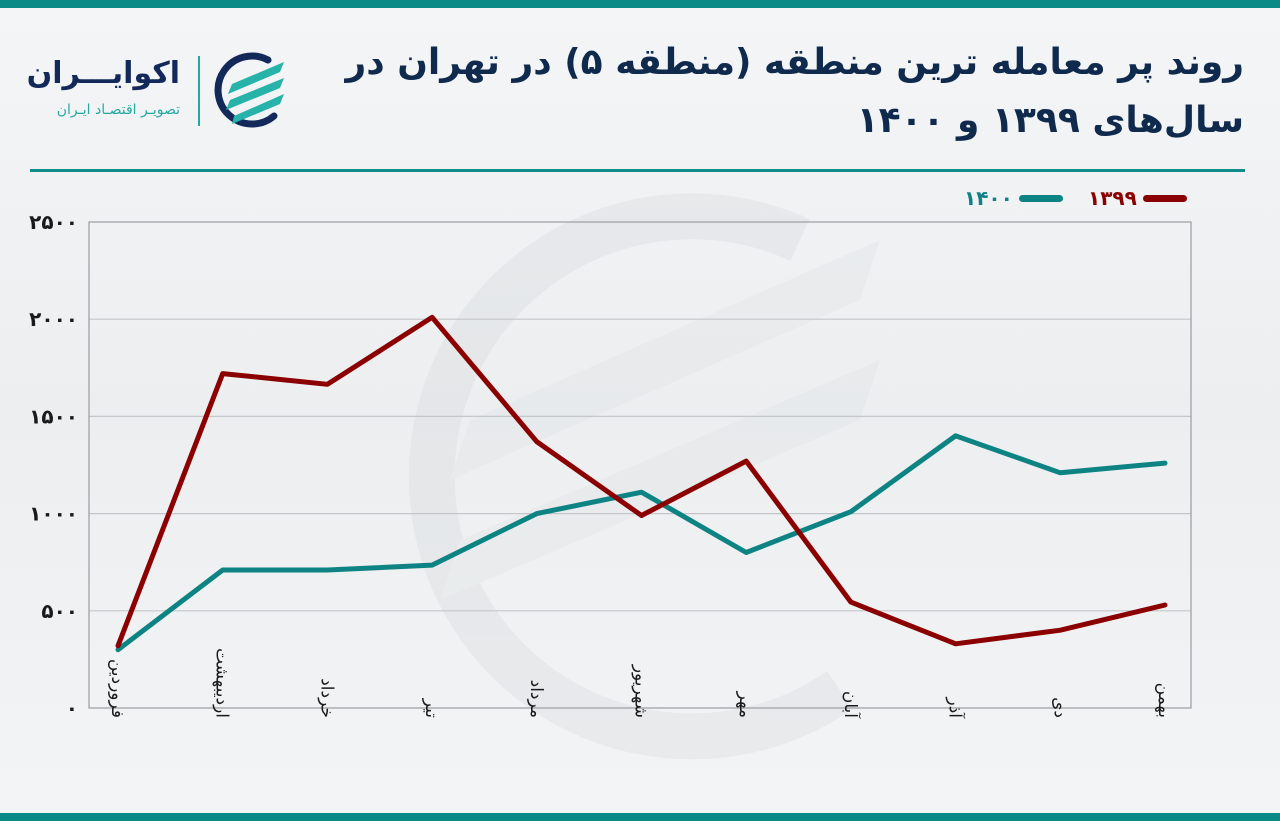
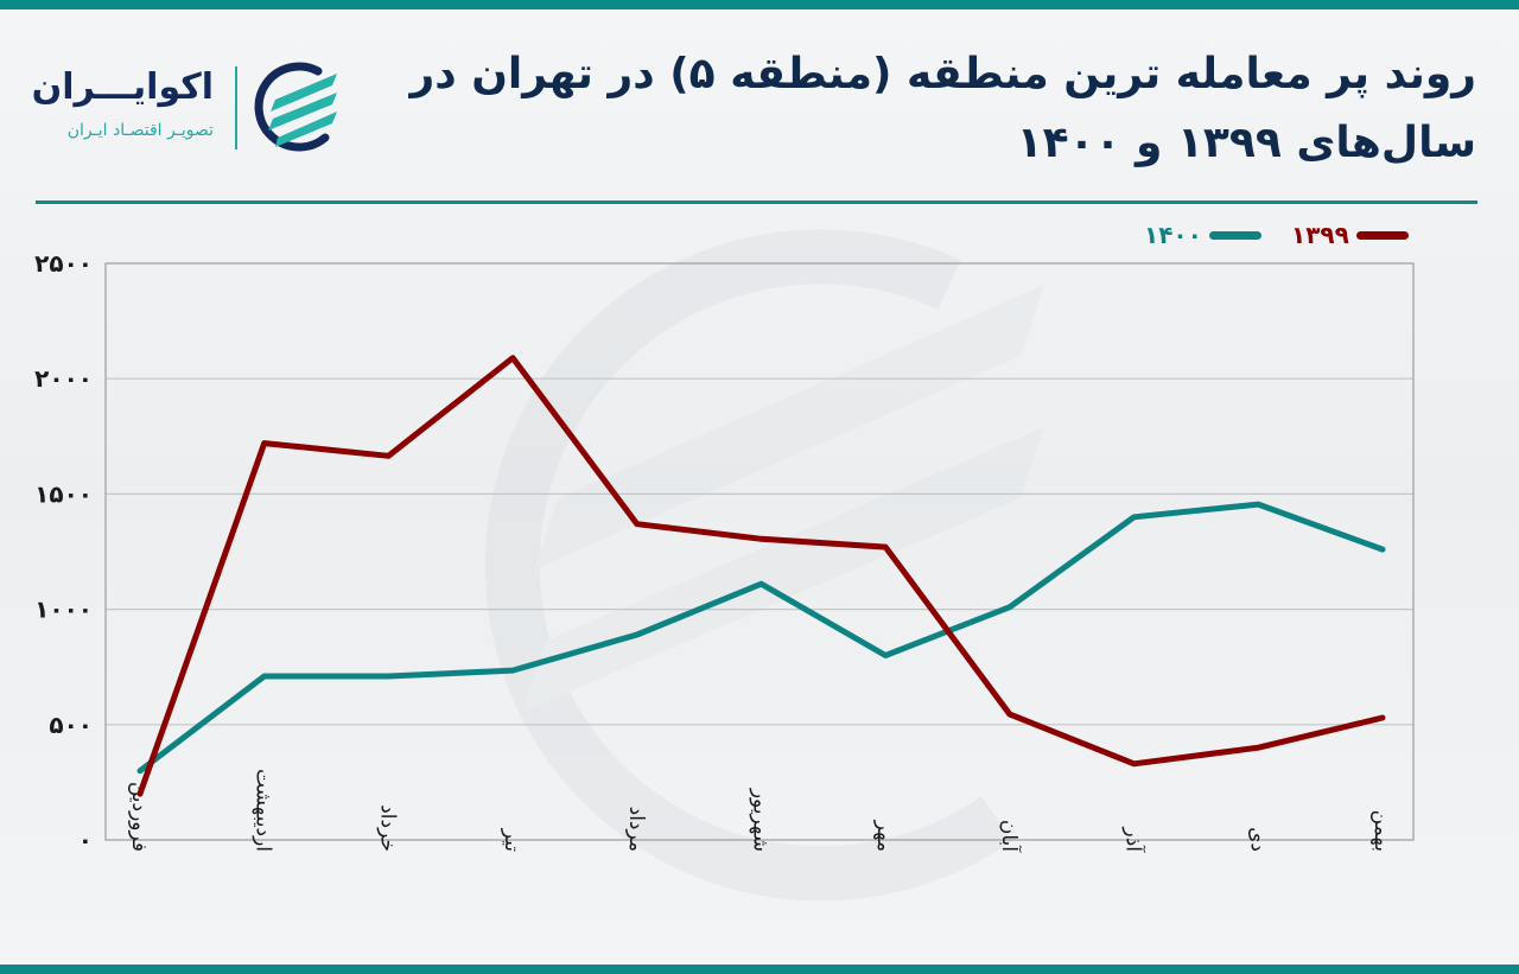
۱۳۹۹/فروردین: 320 -> 200
۱۳۹۹/تیر: 2010 -> 2090
۱۴۰۰/مرداد: 1000 -> 890
۱۳۹۹/شهریور: 990 -> 1300
۱۴۰۰/دی: 1210 -> 1460
